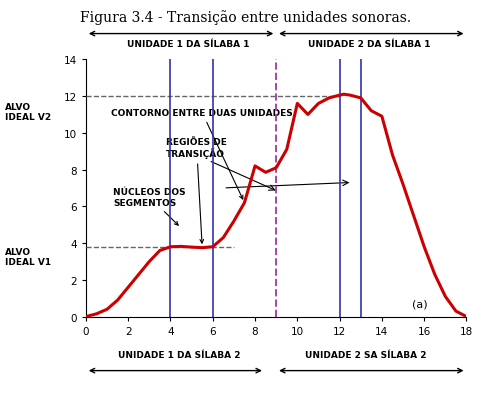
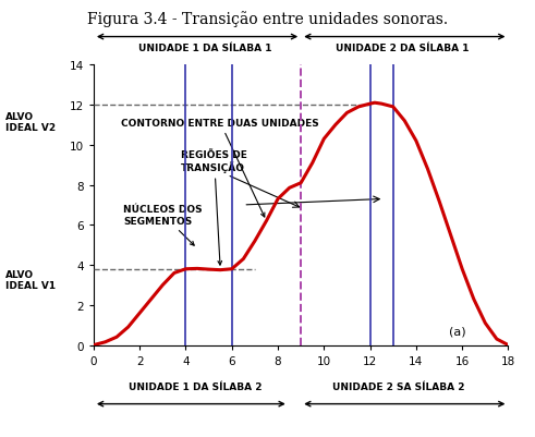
8: 8.2 -> 7.3
10: 11.6 -> 10.3
14: 10.9 -> 10.2
